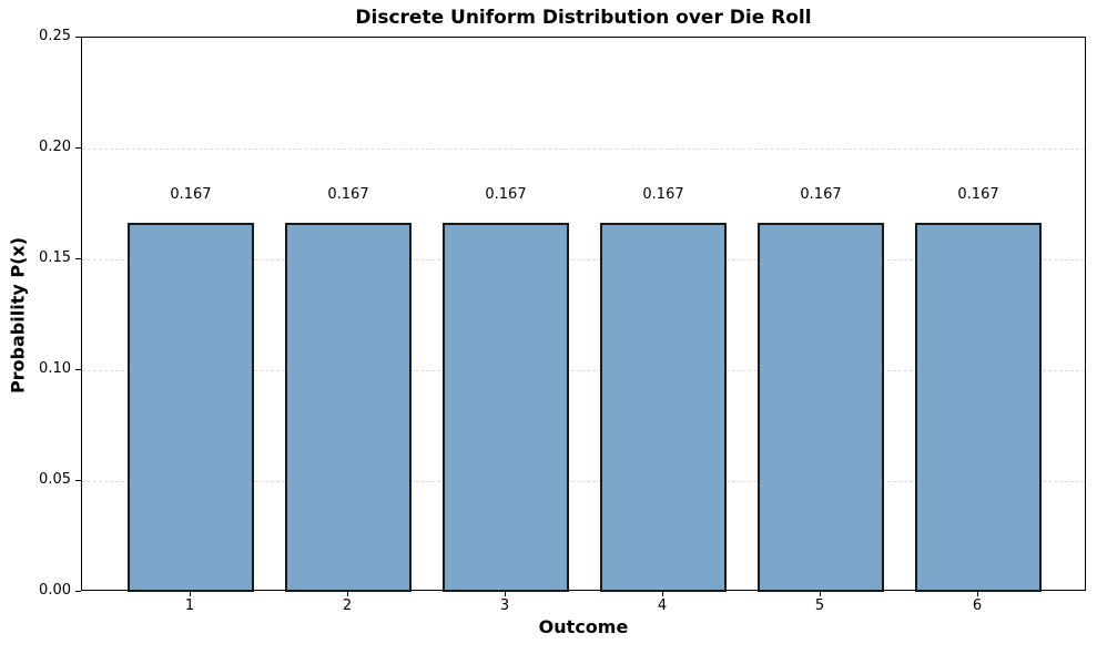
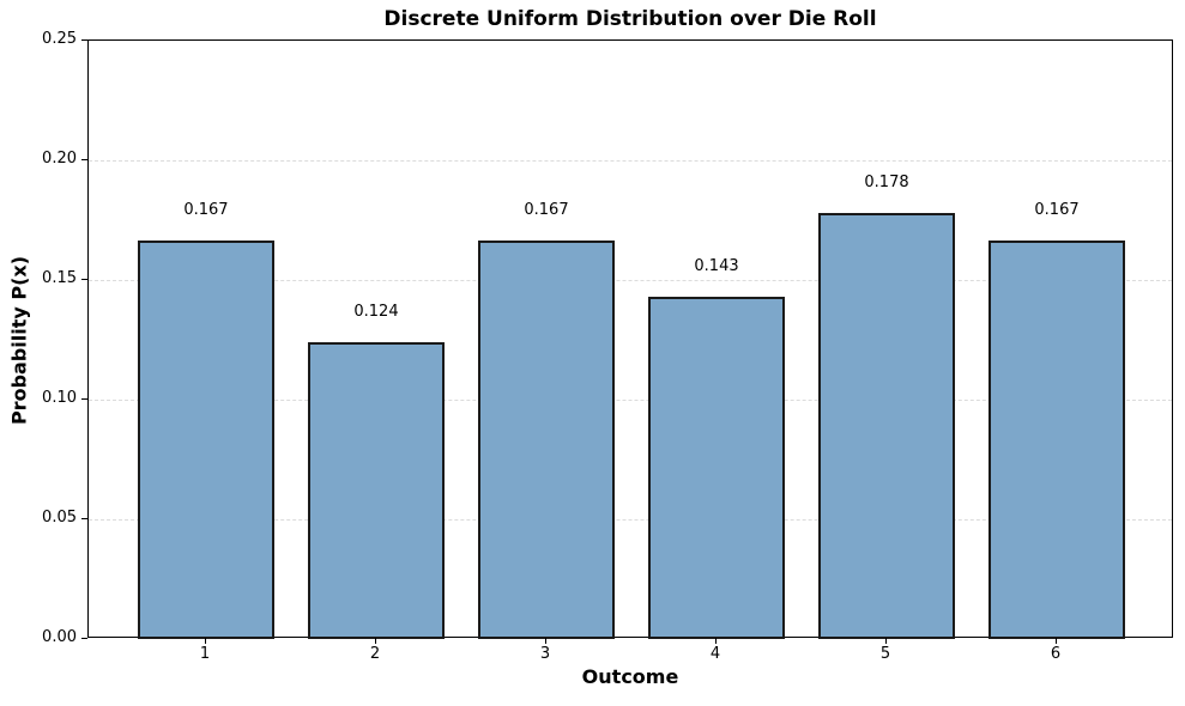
2: 0.167 -> 0.124
4: 0.167 -> 0.143
5: 0.167 -> 0.178
